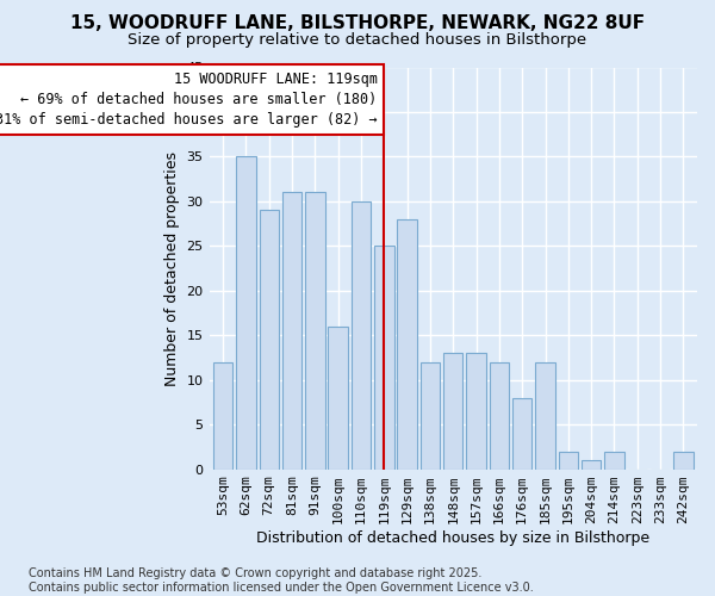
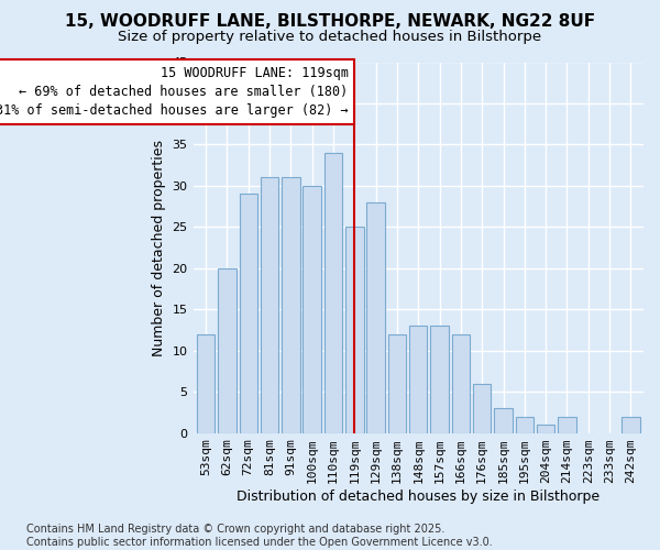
62sqm: 35 -> 20
100sqm: 16 -> 30
110sqm: 30 -> 34
176sqm: 8 -> 6
185sqm: 12 -> 3
